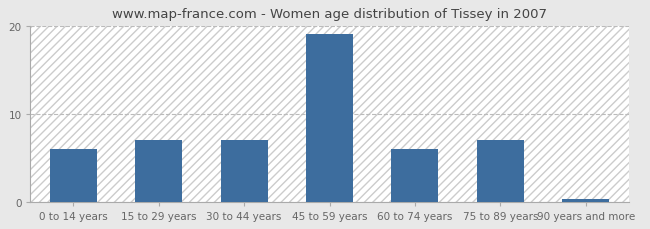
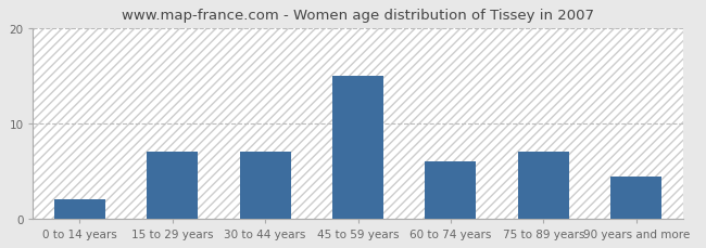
0 to 14 years: 6.0 -> 2.0
45 to 59 years: 19.0 -> 15.0
90 years and more: 0.3 -> 4.4
